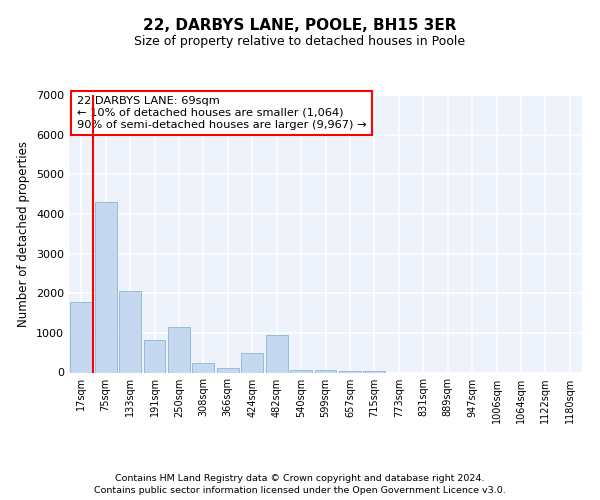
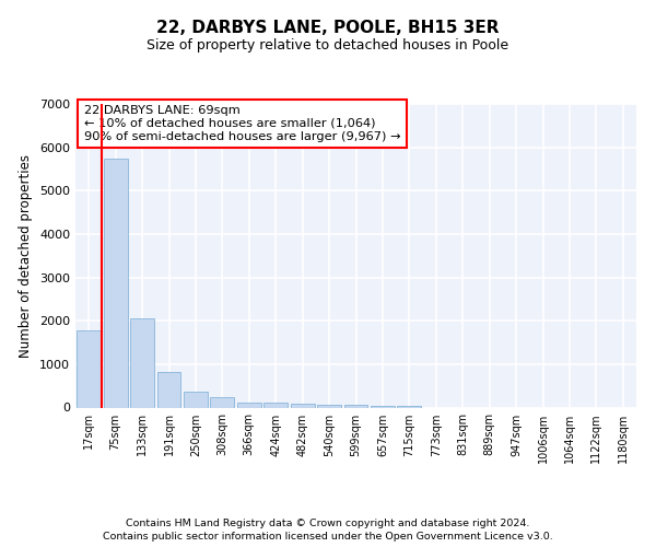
75sqm: 4300 -> 5750
250sqm: 1150 -> 380
424sqm: 500 -> 110
482sqm: 950 -> 80
